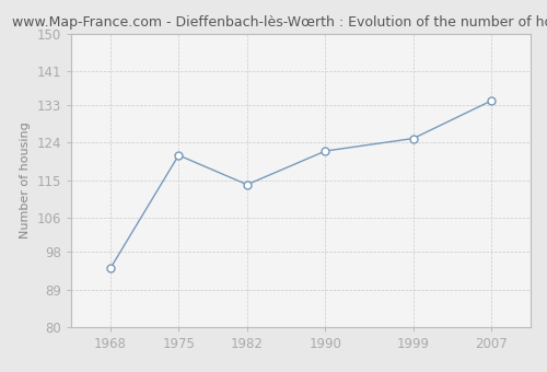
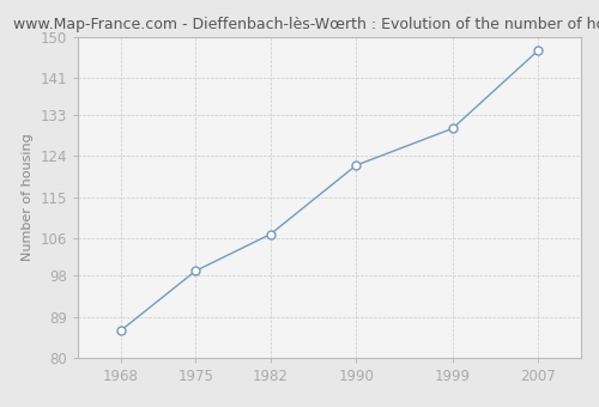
1968: 94 -> 86
1975: 121 -> 99
1982: 114 -> 107
1999: 125 -> 130
2007: 134 -> 147
